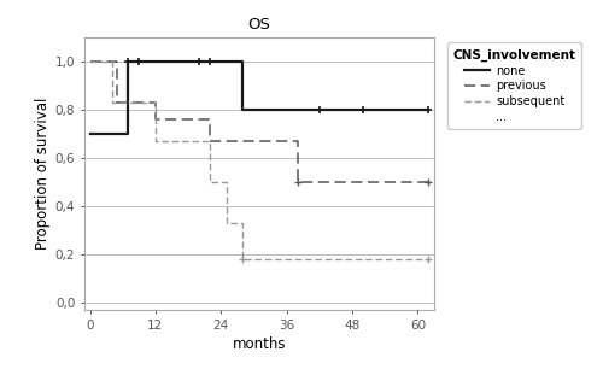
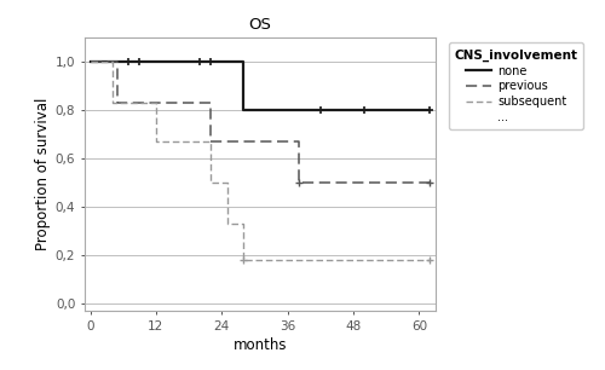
none/0: 0,7 -> 1,0
previous/12: 0,76 -> 0,83
